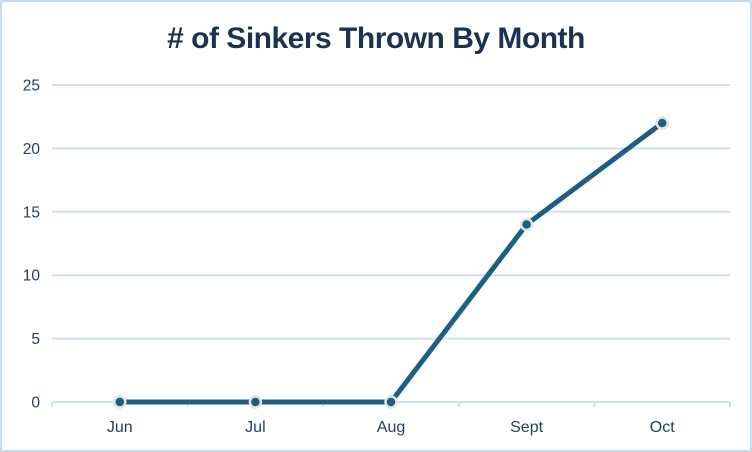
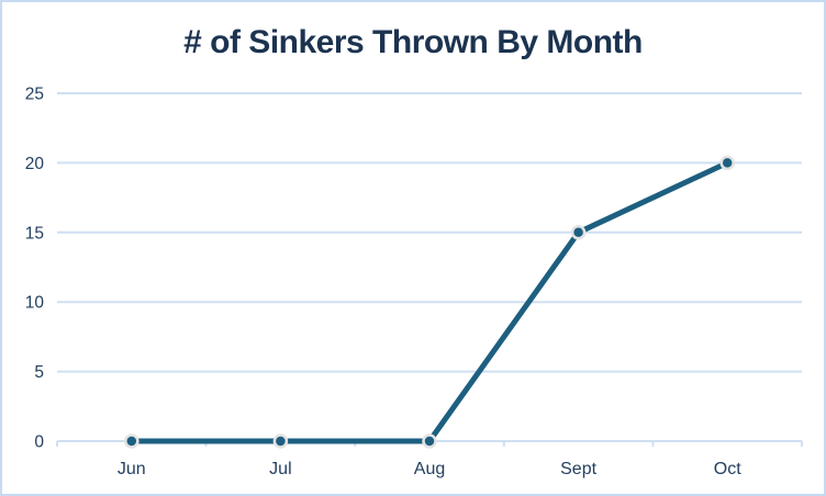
Sept: 14 -> 15
Oct: 22 -> 20
